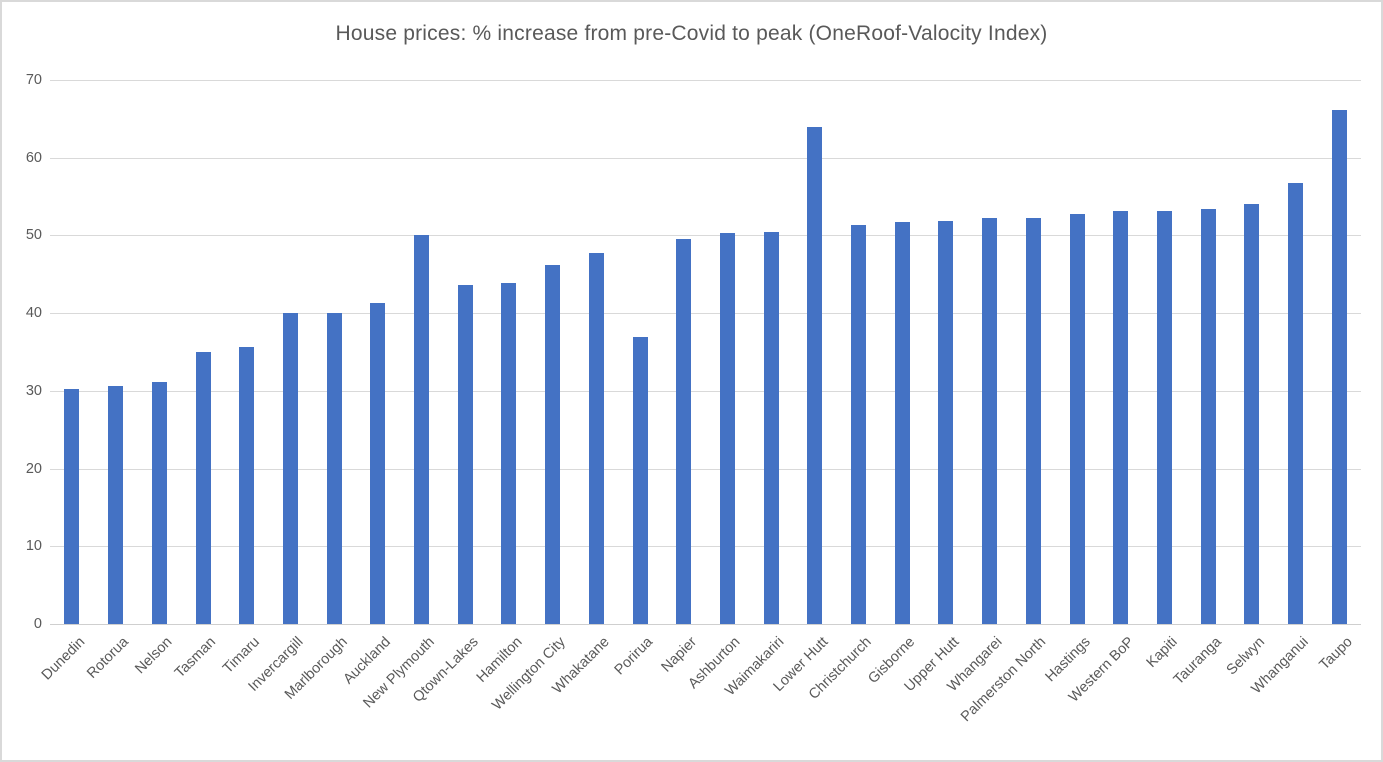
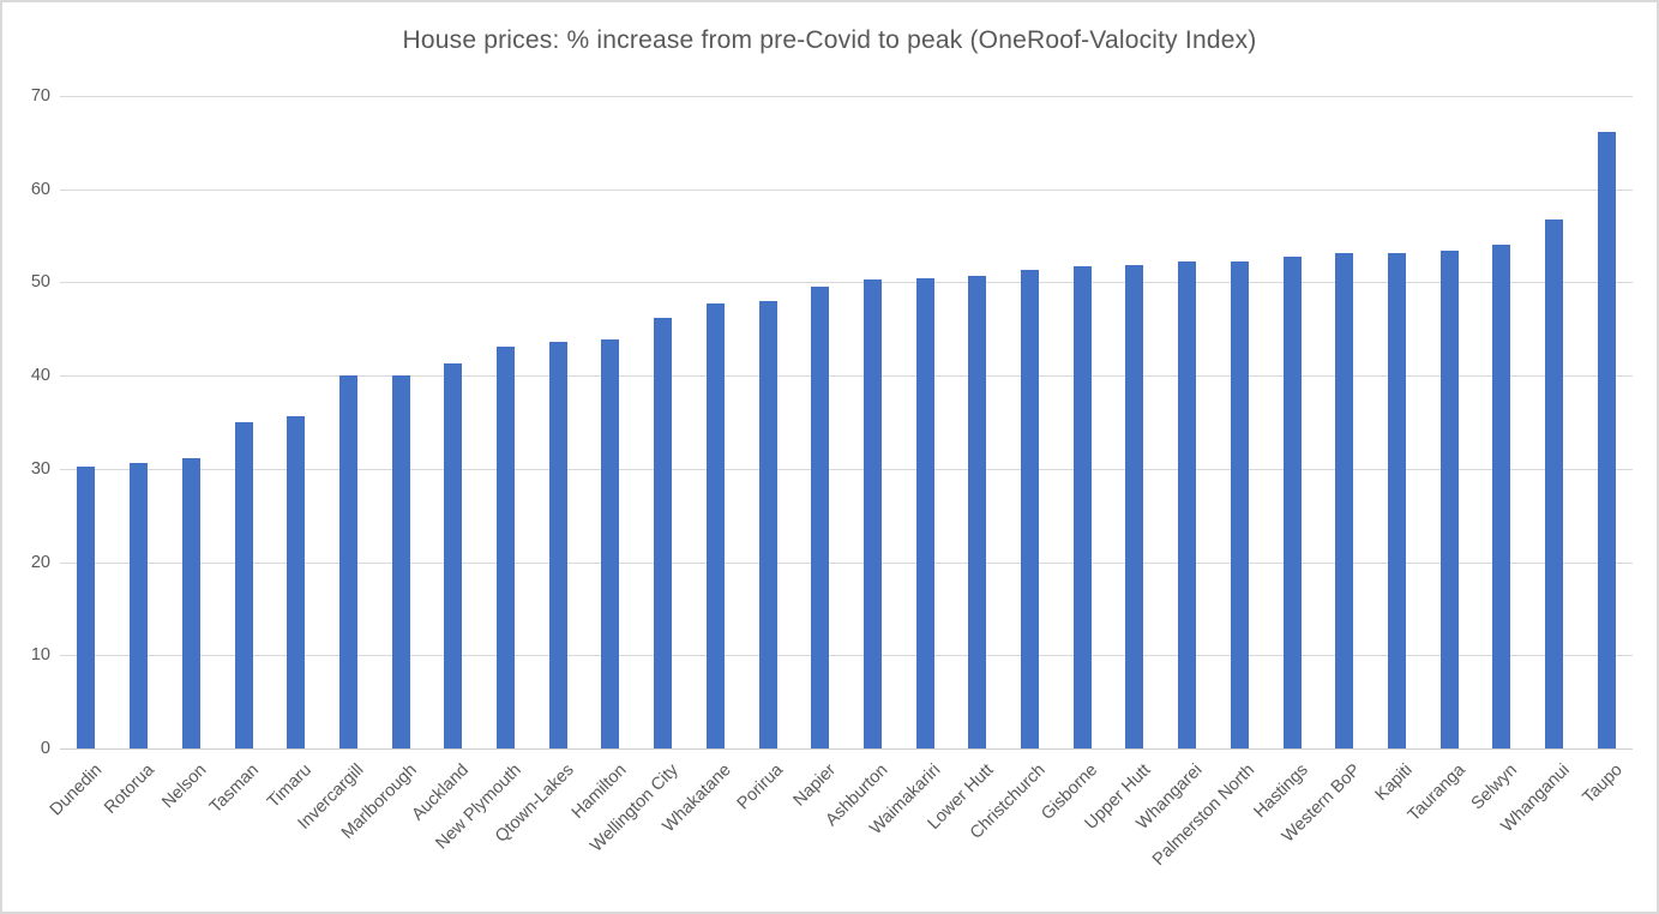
New Plymouth: 50 -> 43
Porirua: 37 -> 48
Lower Hutt: 64 -> 51
